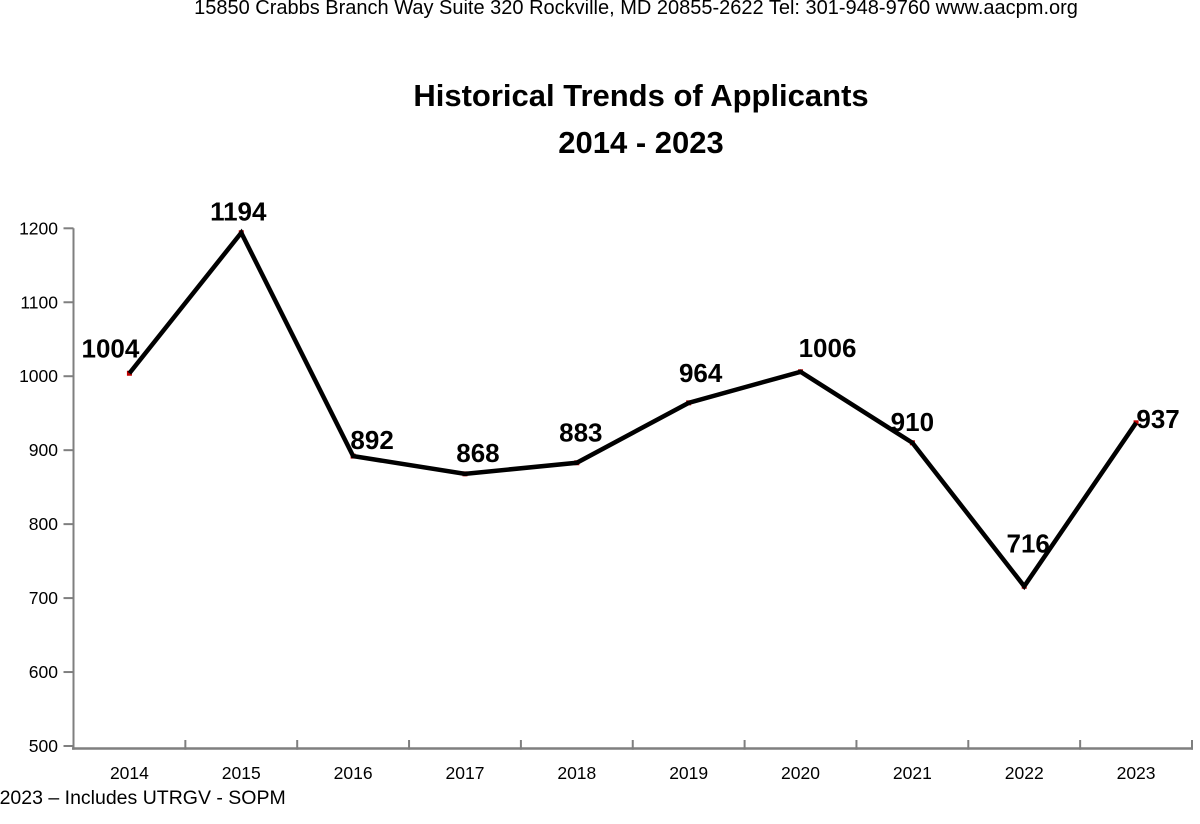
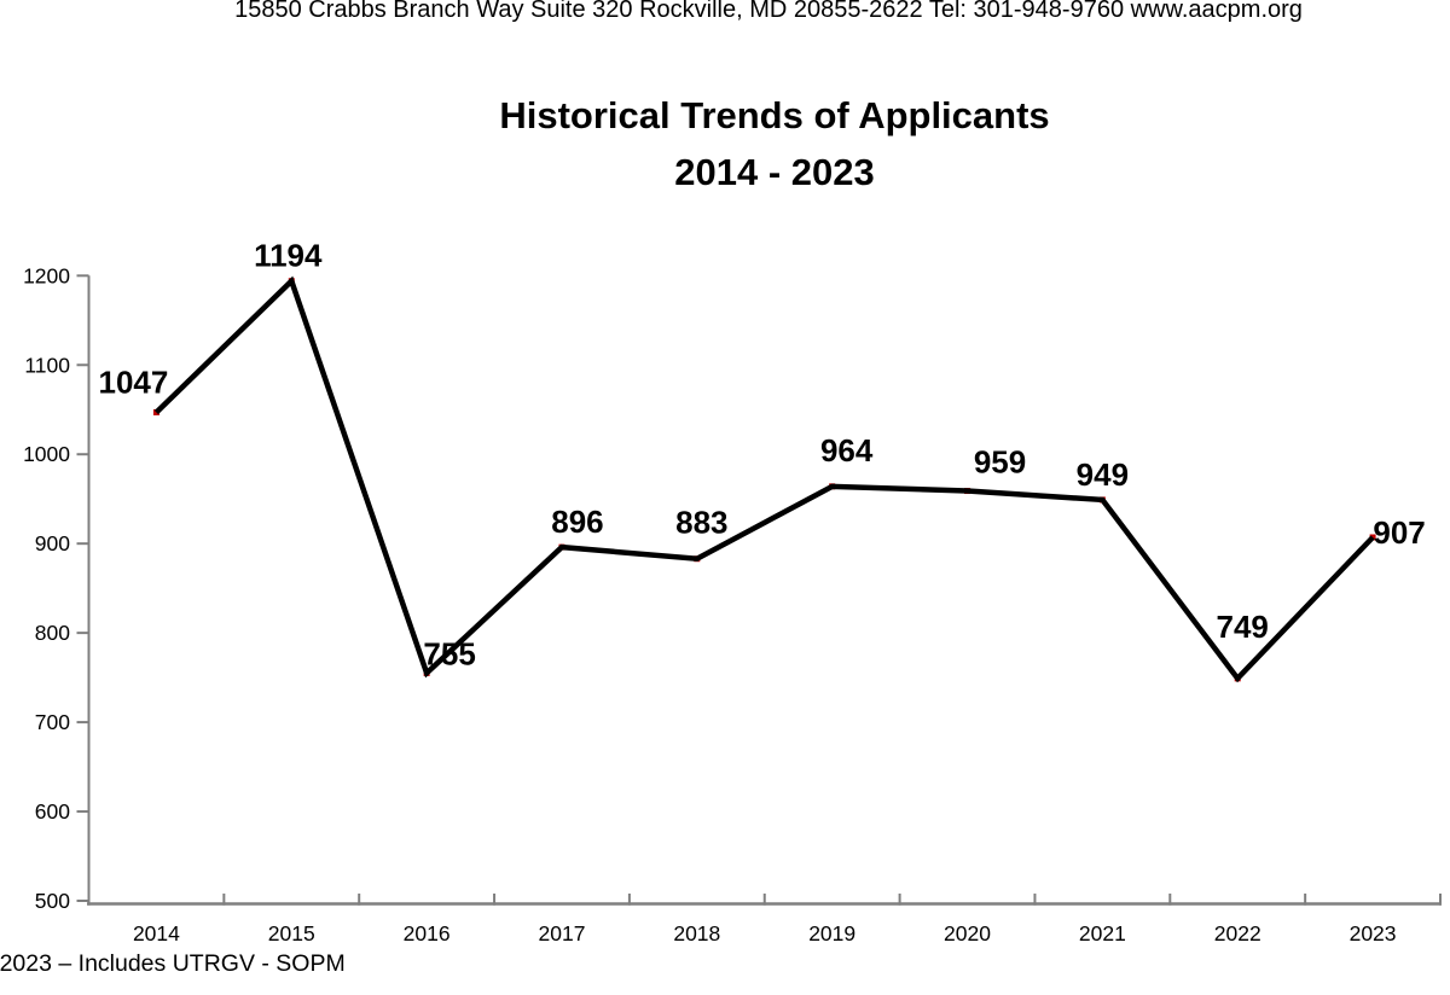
2014: 1004 -> 1047
2016: 892 -> 755
2017: 868 -> 896
2020: 1006 -> 959
2021: 910 -> 949
2022: 716 -> 749
2023: 937 -> 907
